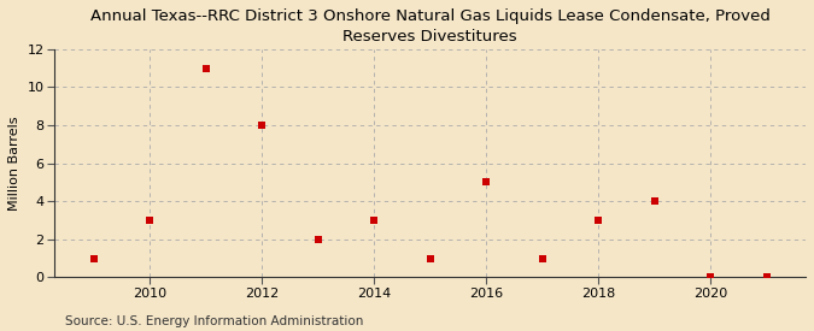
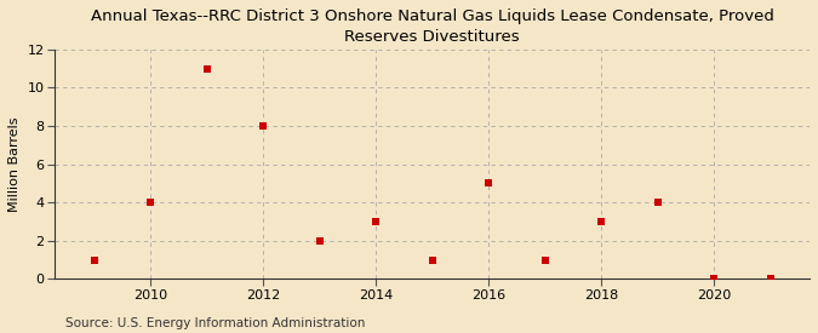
2010: 3.0 -> 4.0
